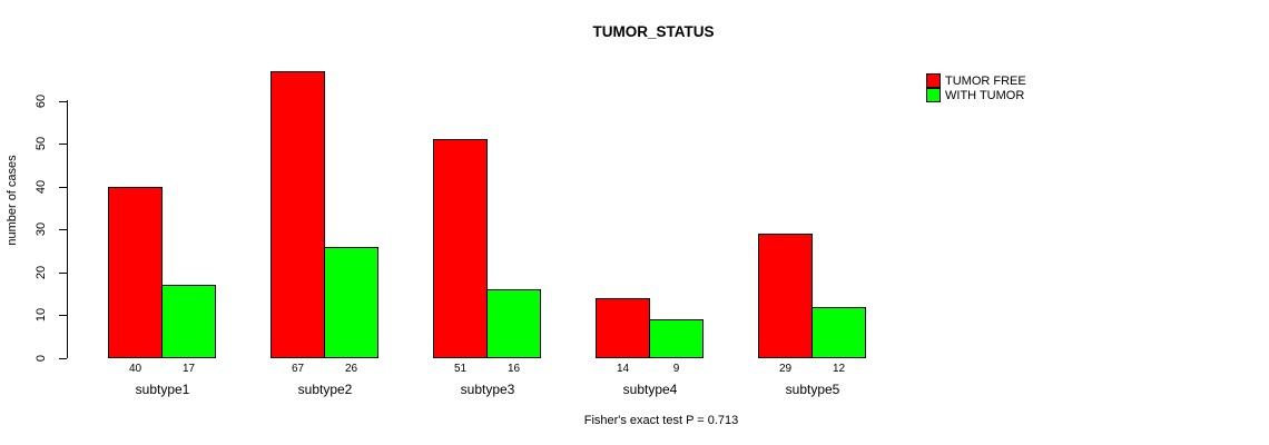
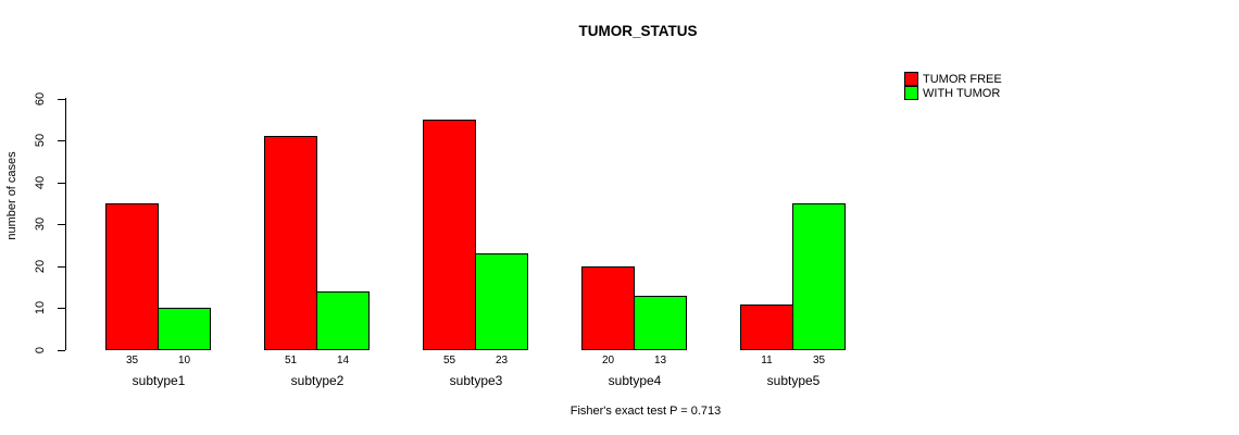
TUMOR FREE/subtype1: 40 -> 35
WITH TUMOR/subtype1: 17 -> 10
TUMOR FREE/subtype2: 67 -> 51
WITH TUMOR/subtype2: 26 -> 14
TUMOR FREE/subtype3: 51 -> 55
WITH TUMOR/subtype3: 16 -> 23
TUMOR FREE/subtype4: 14 -> 20
WITH TUMOR/subtype4: 9 -> 13
TUMOR FREE/subtype5: 29 -> 11
WITH TUMOR/subtype5: 12 -> 35
